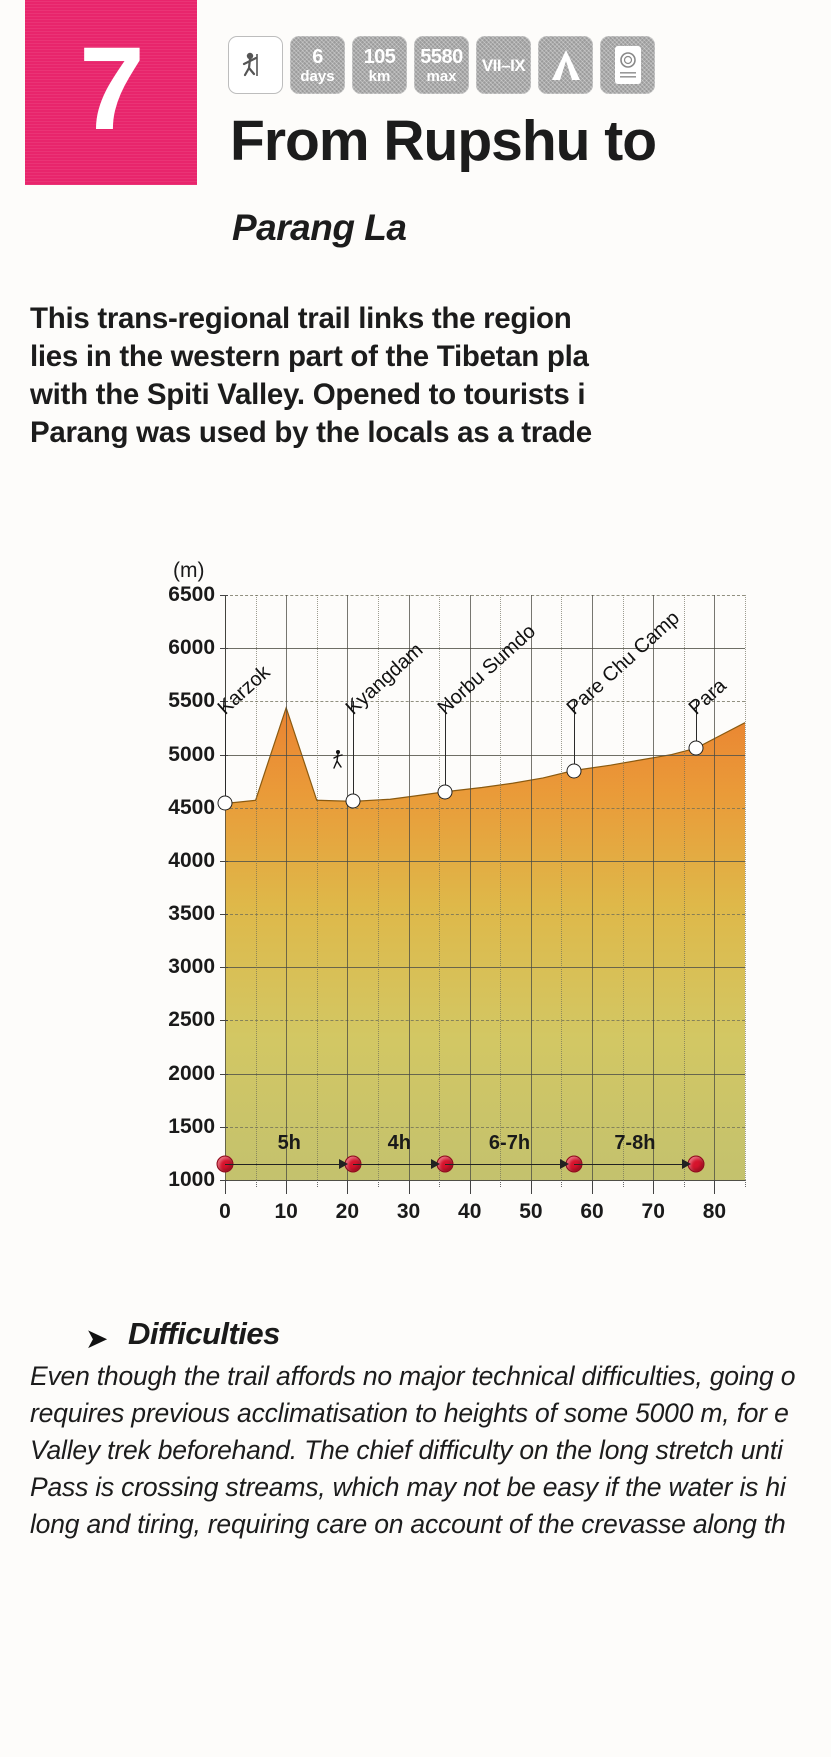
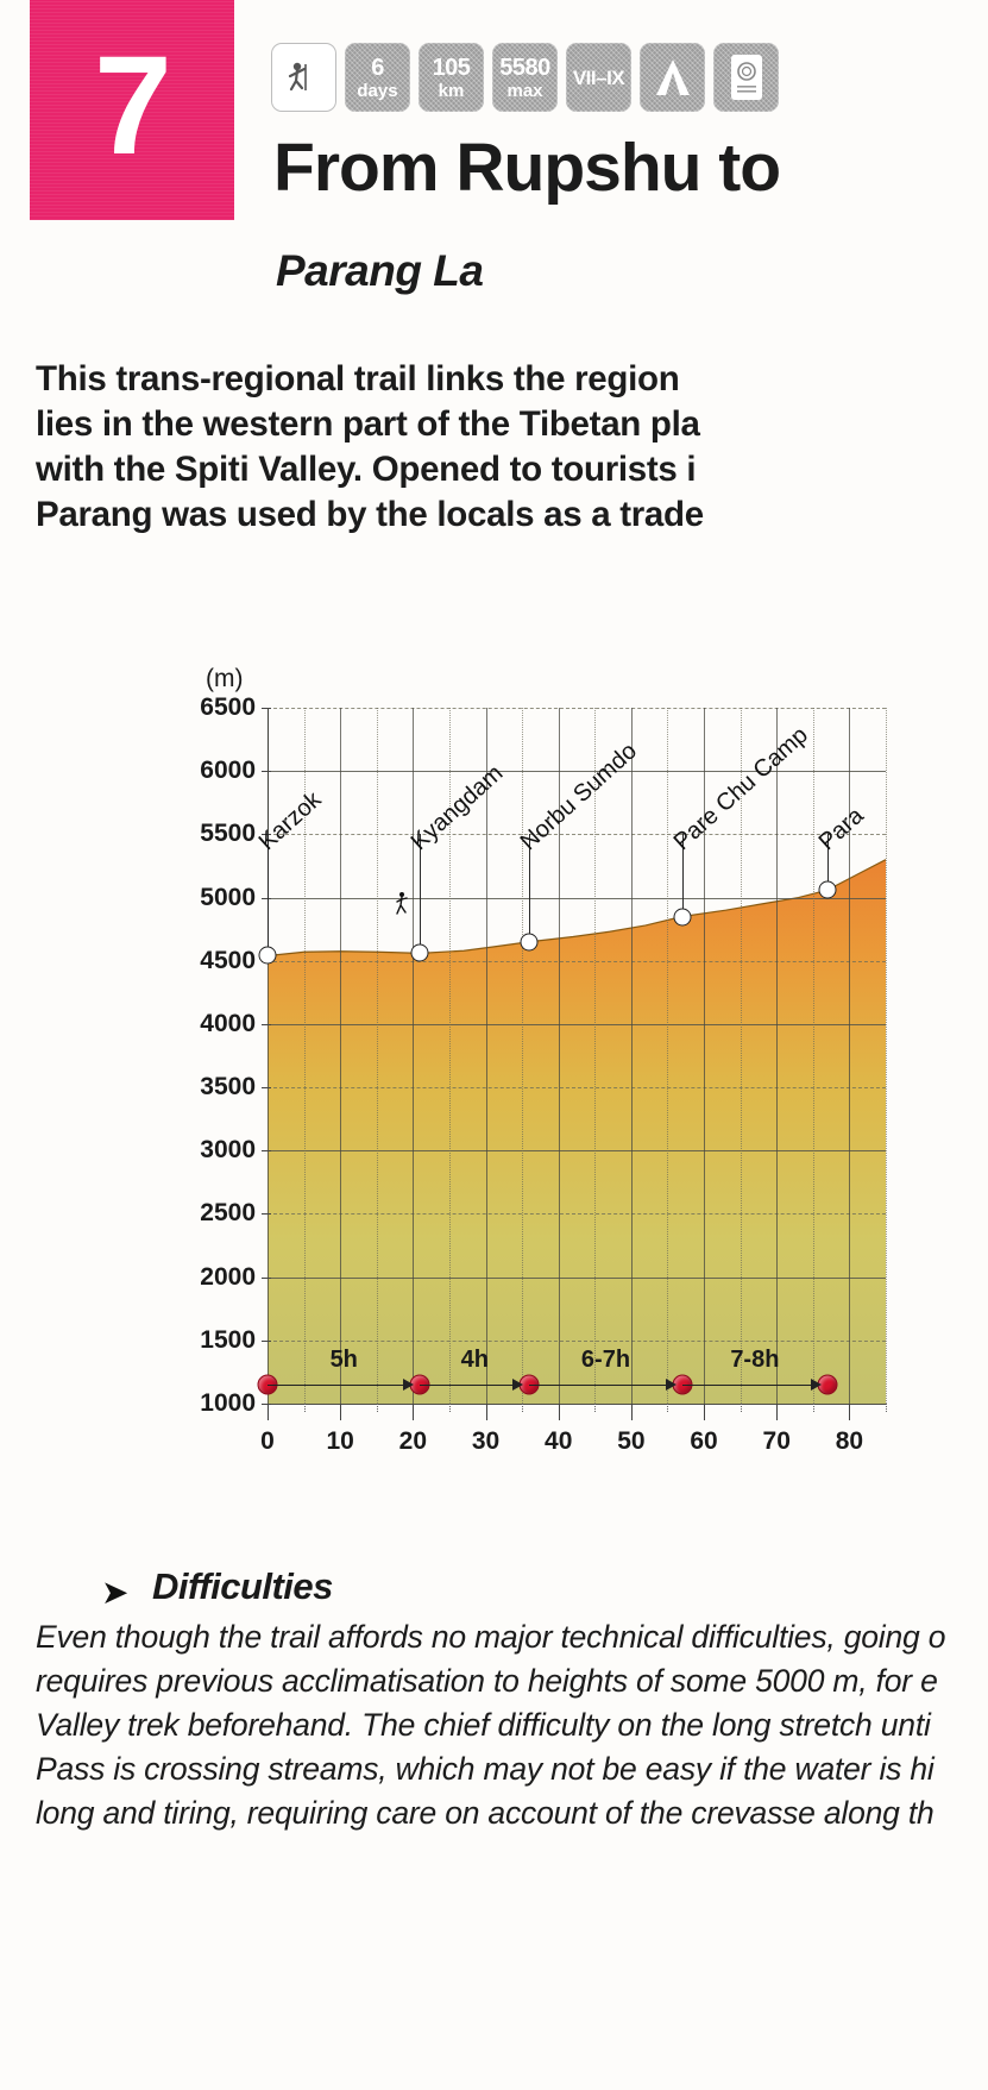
10: 5440 -> 4580
